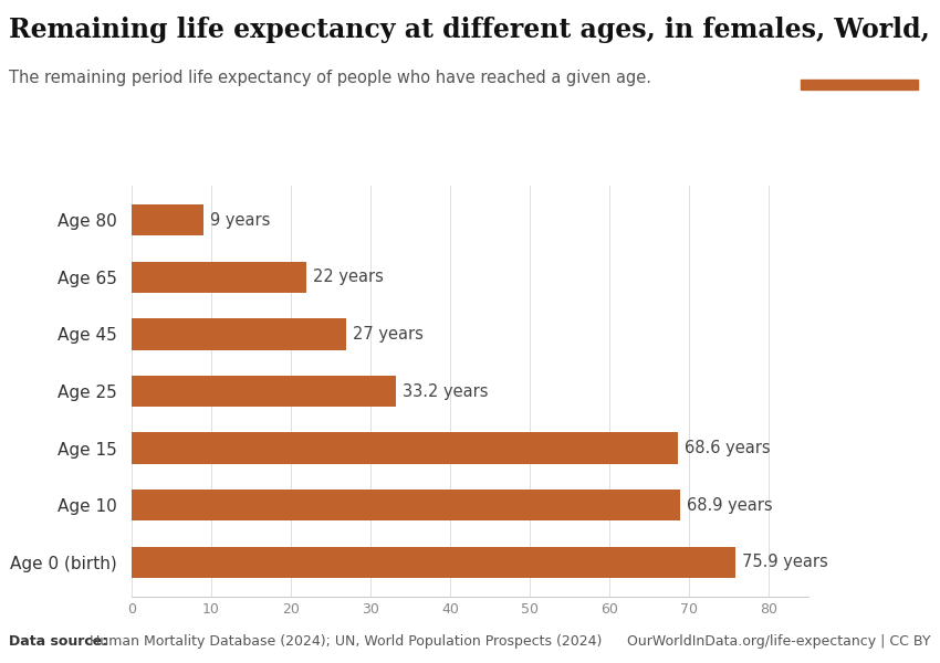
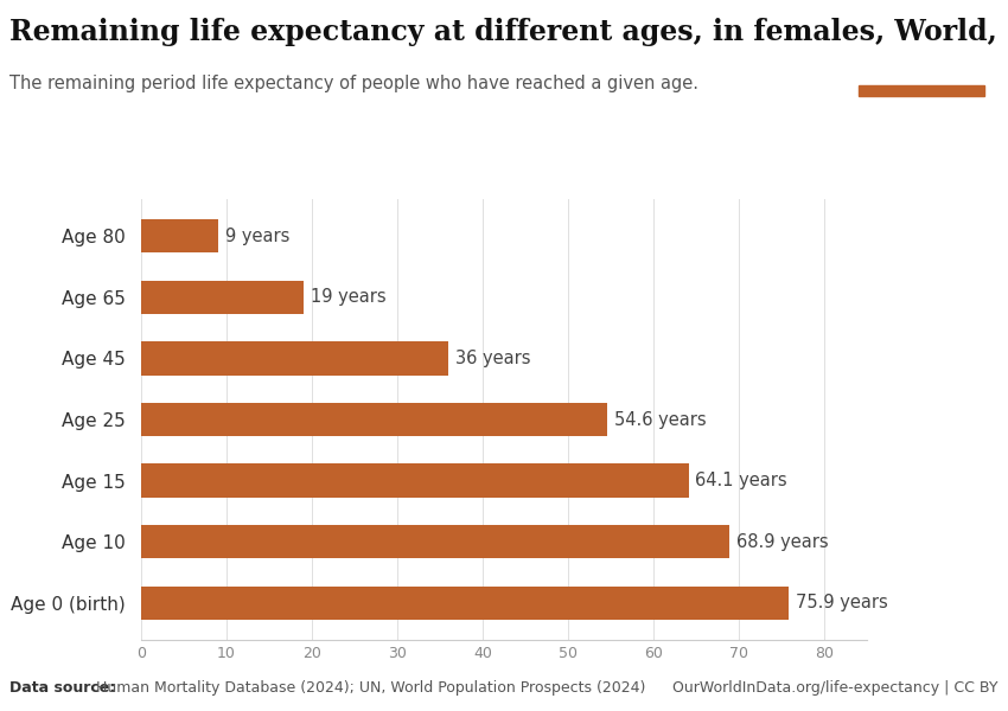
Age 65: 22 -> 19
Age 45: 27 -> 36
Age 25: 33.2 -> 54.6
Age 15: 68.6 -> 64.1
